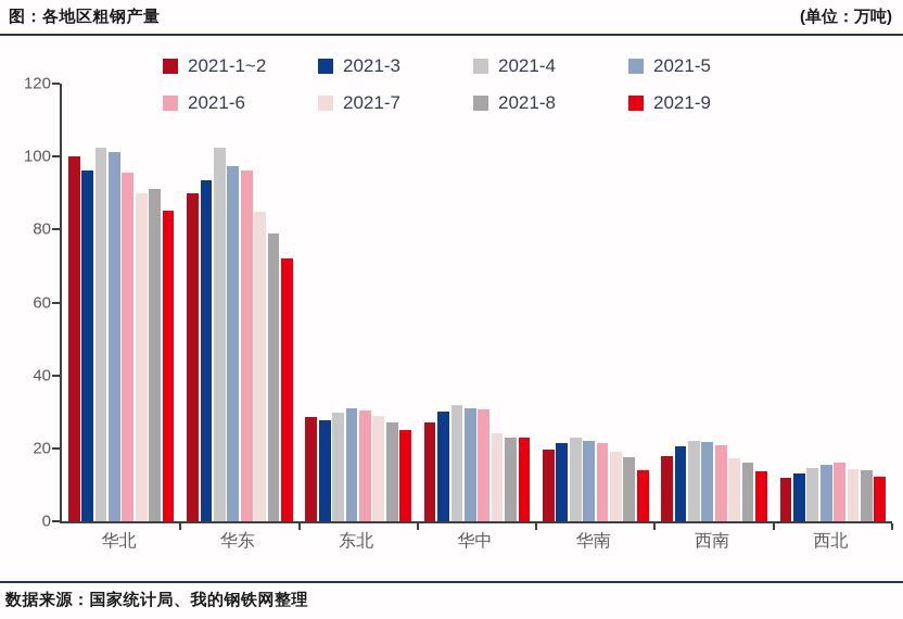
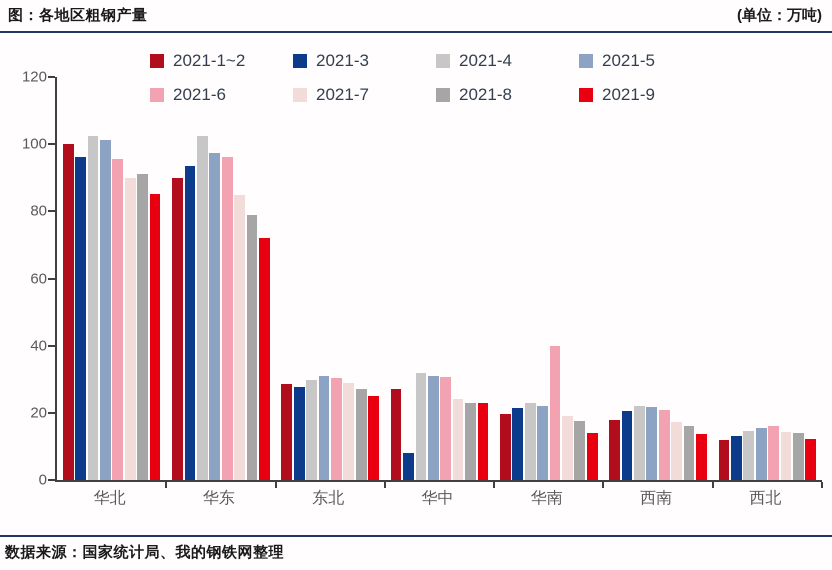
2021-3/华中: 30 -> 8
2021-6/华南: 22 -> 40
